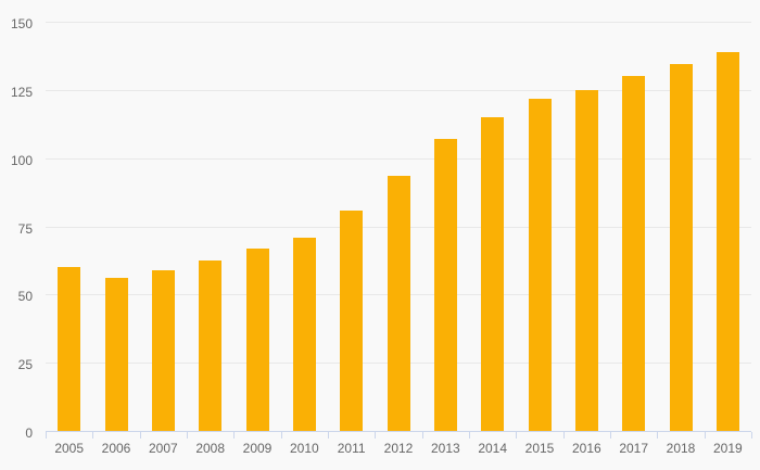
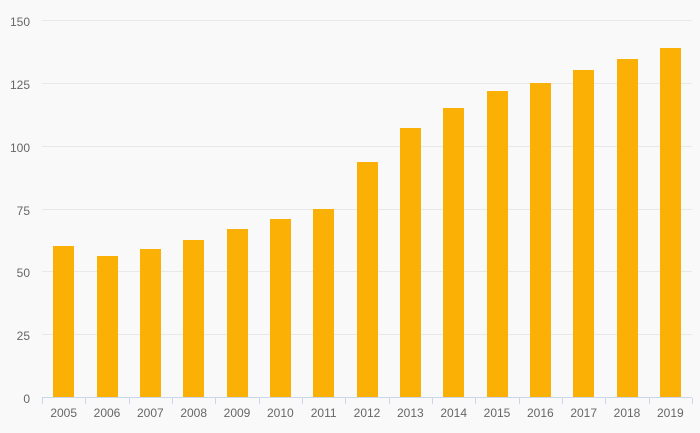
2011: 81 -> 75
